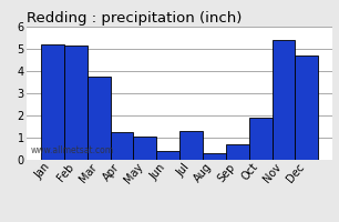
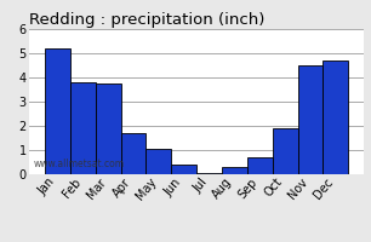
Feb: 5.15 -> 3.80
Apr: 1.25 -> 1.70
Jul: 1.30 -> 0.07
Nov: 5.40 -> 4.50
